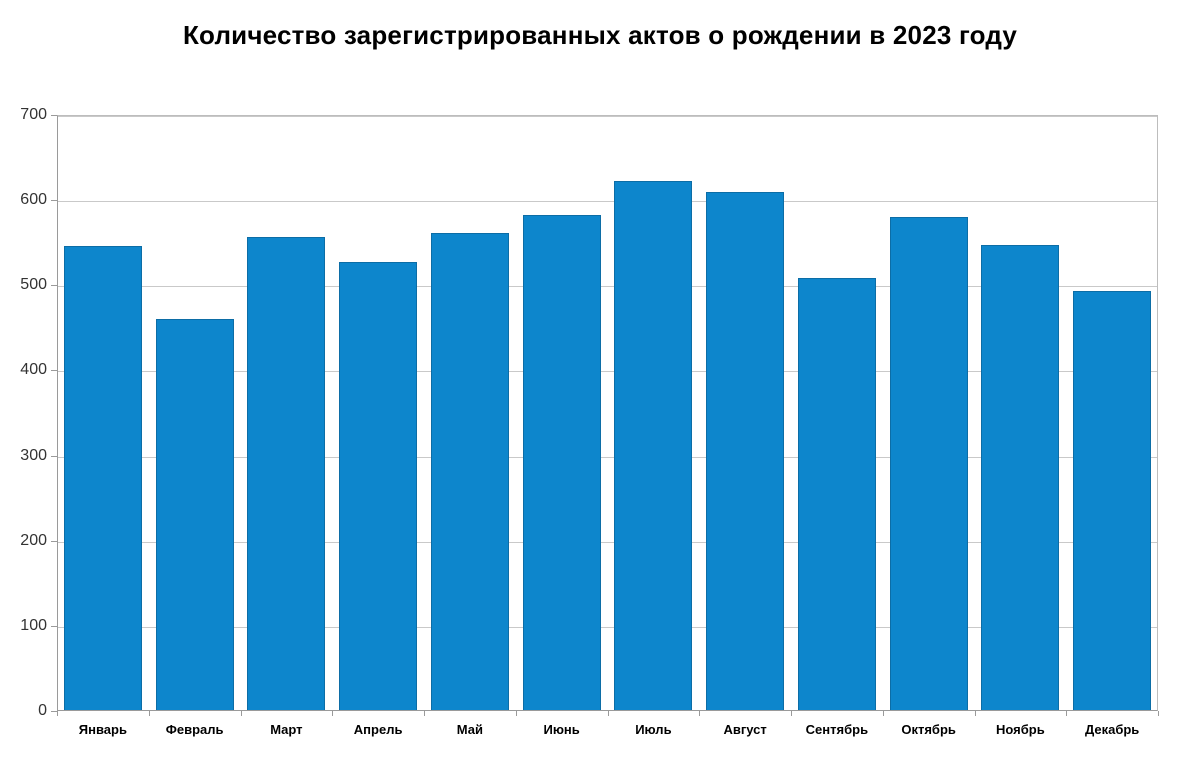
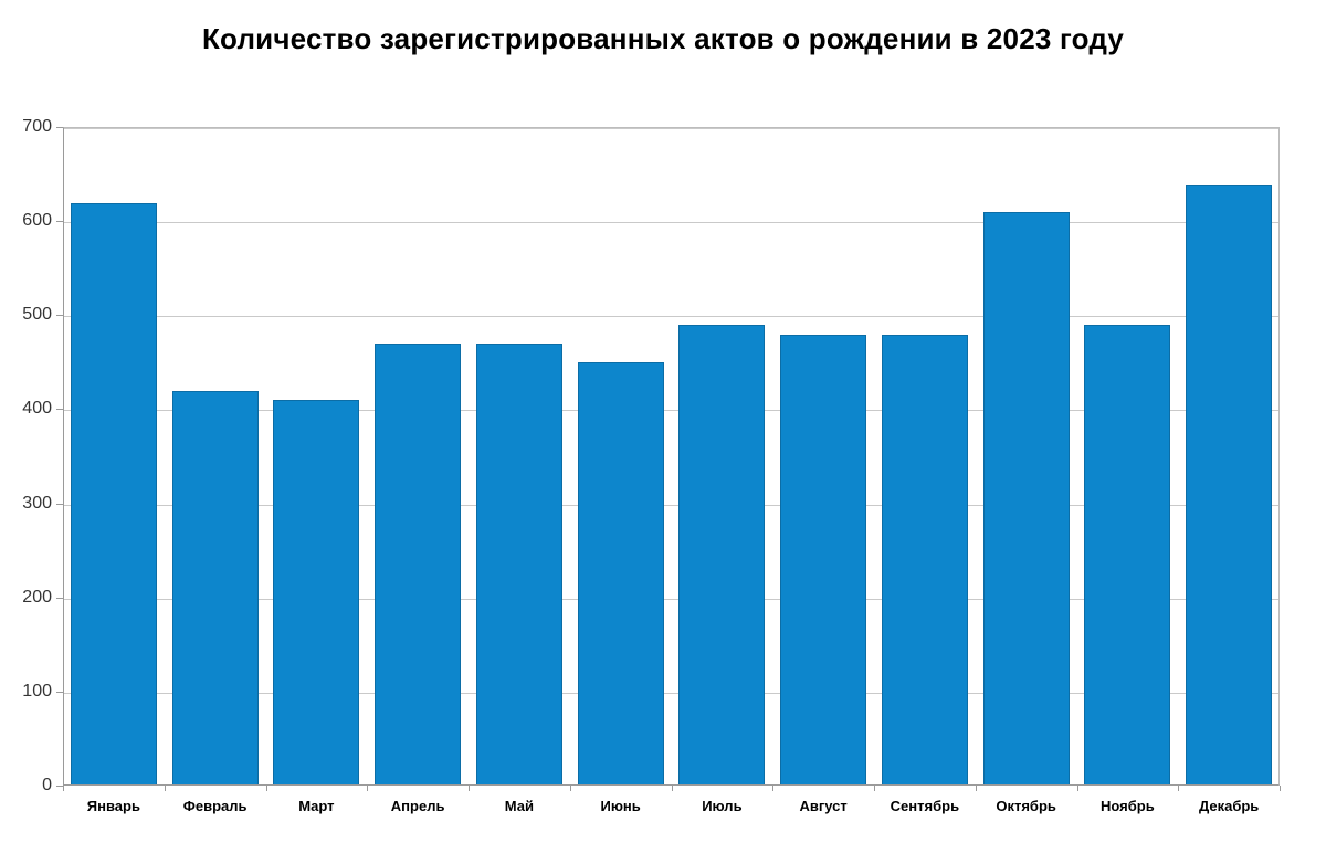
Январь: 550 -> 620
Февраль: 460 -> 420
Март: 560 -> 410
Апрель: 530 -> 470
Май: 560 -> 470
Июнь: 580 -> 450
Июль: 620 -> 490
Август: 610 -> 480
Сентябрь: 510 -> 480
Октябрь: 580 -> 610
Ноябрь: 550 -> 490
Декабрь: 490 -> 640
